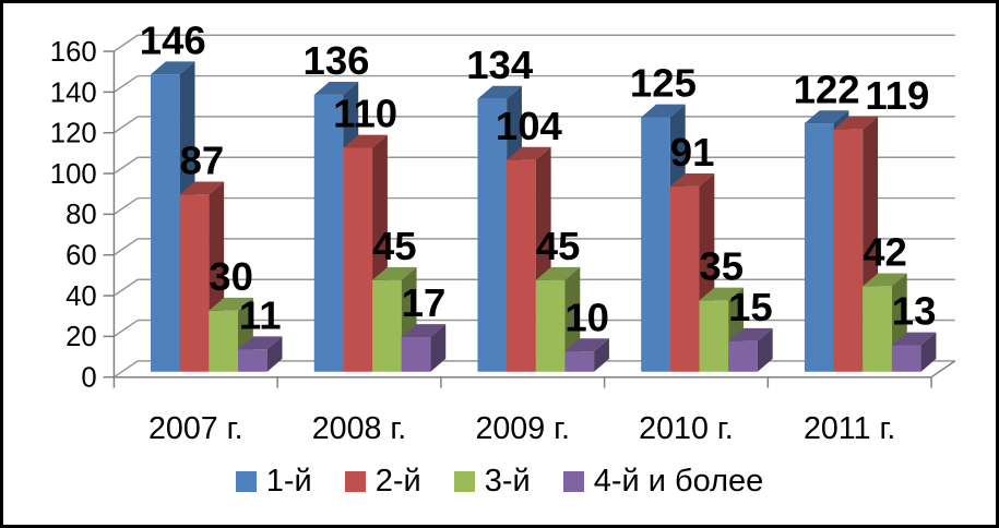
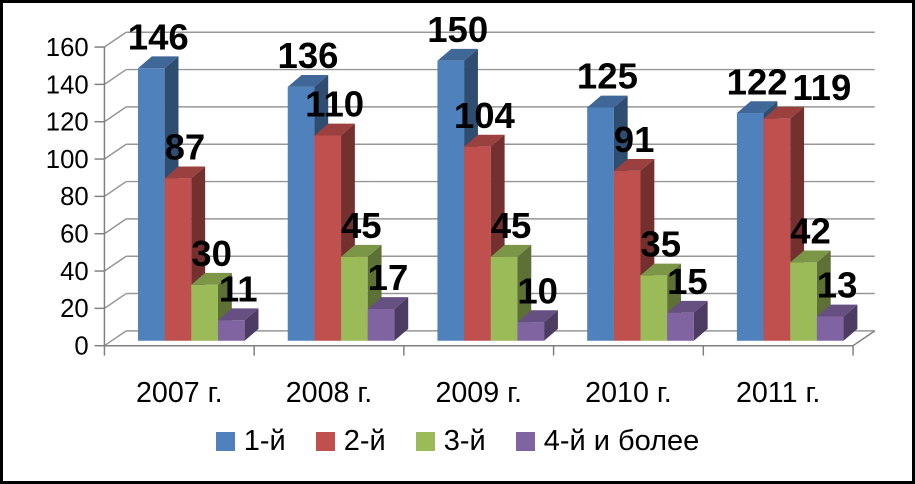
1-й/2009 г.: 134 -> 150
